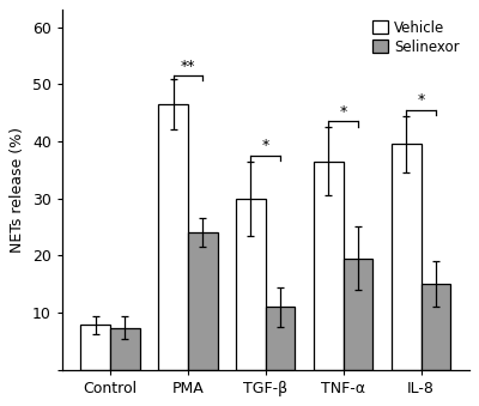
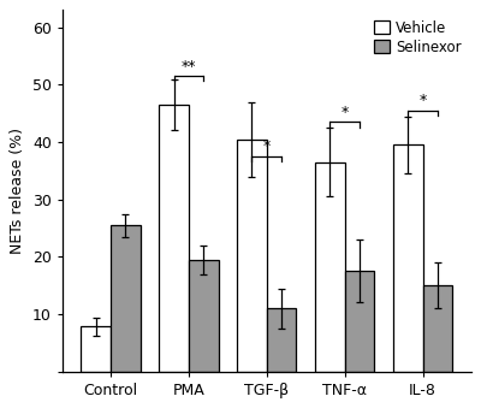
Selinexor/Control: 7.3 -> 25.5
Selinexor/PMA: 24.0 -> 19.5
Vehicle/TGF-β: 30.0 -> 40.5
Selinexor/TNF-α: 19.5 -> 17.5
